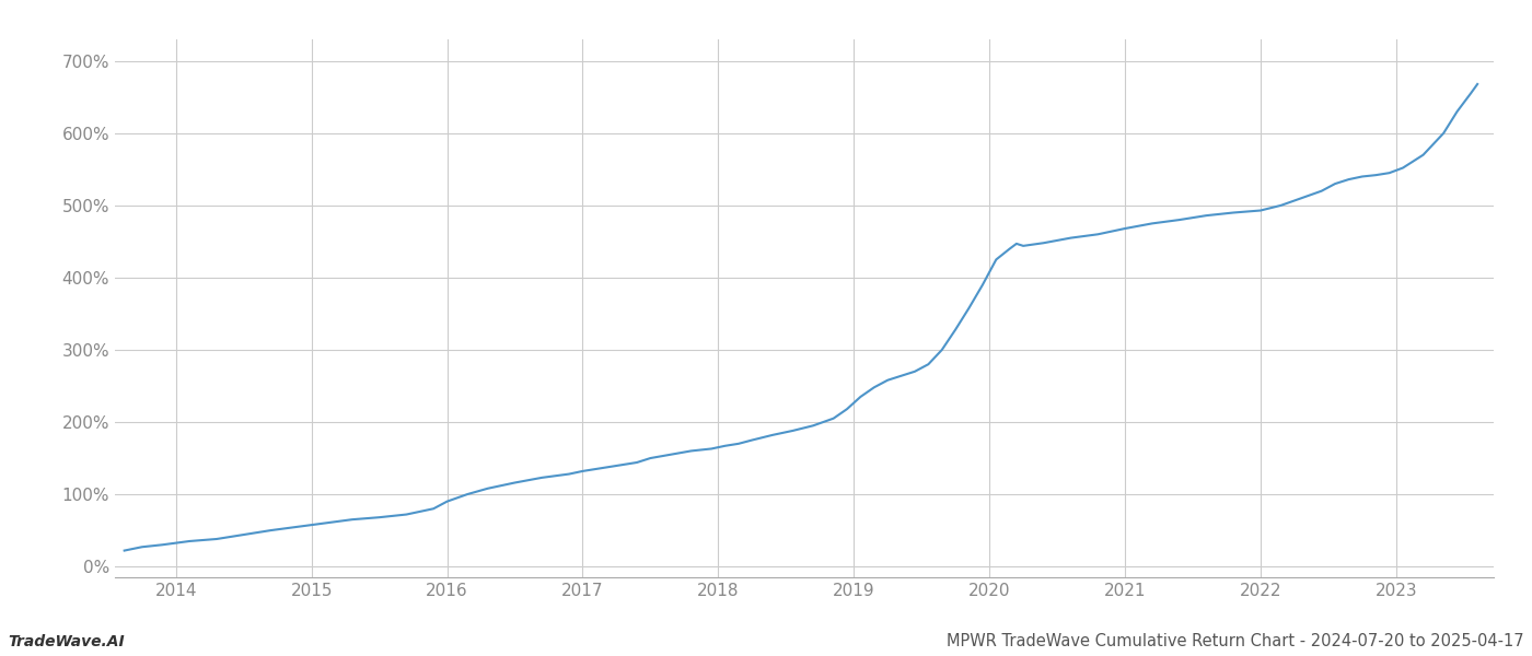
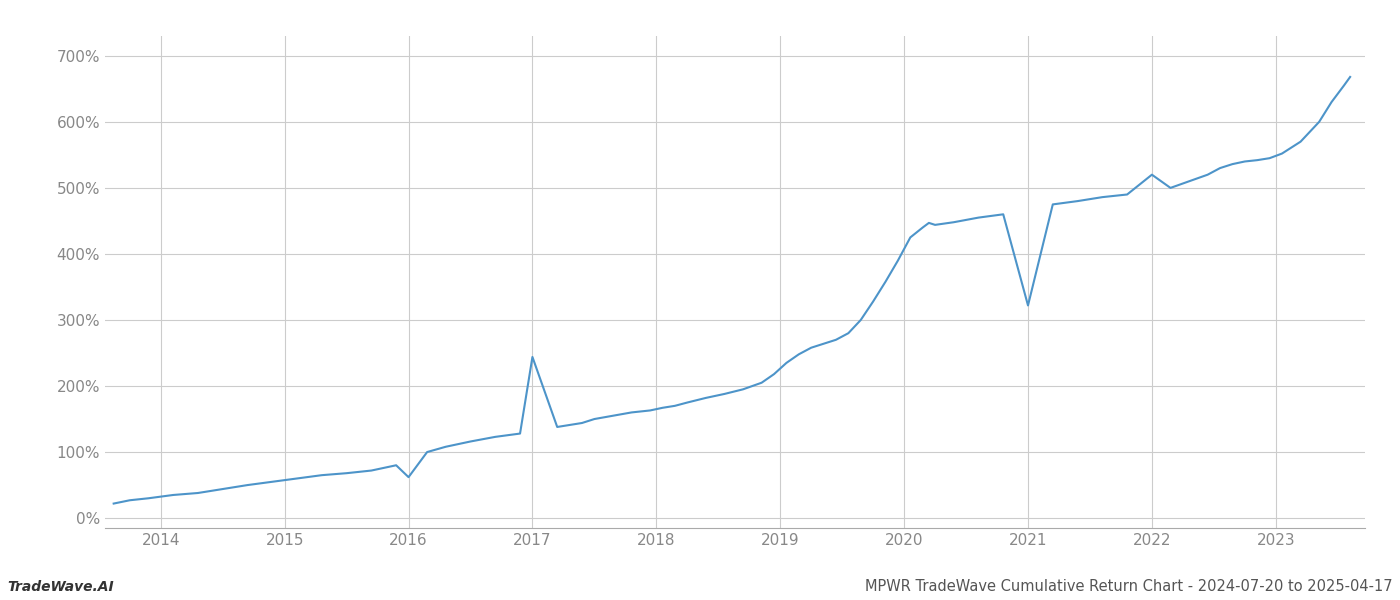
2016: 90% -> 62%
2017: 132% -> 244%
2021: 468% -> 322%
2022: 493% -> 520%
